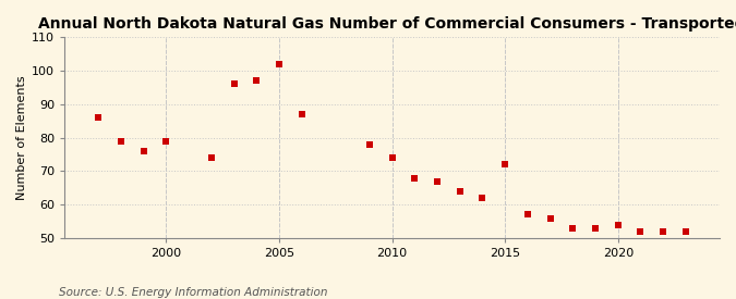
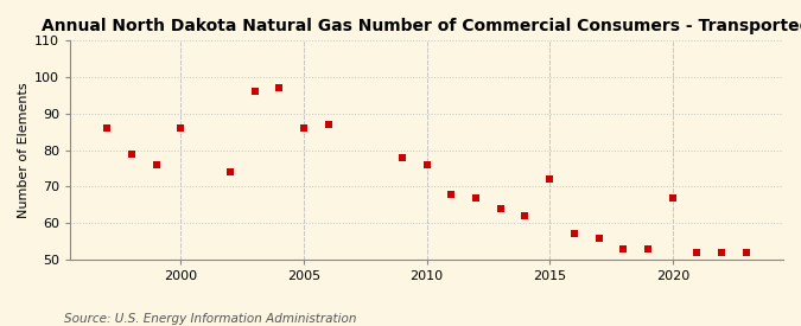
2000: 79 -> 86
2005: 102 -> 86
2010: 74 -> 76
2020: 54 -> 67
